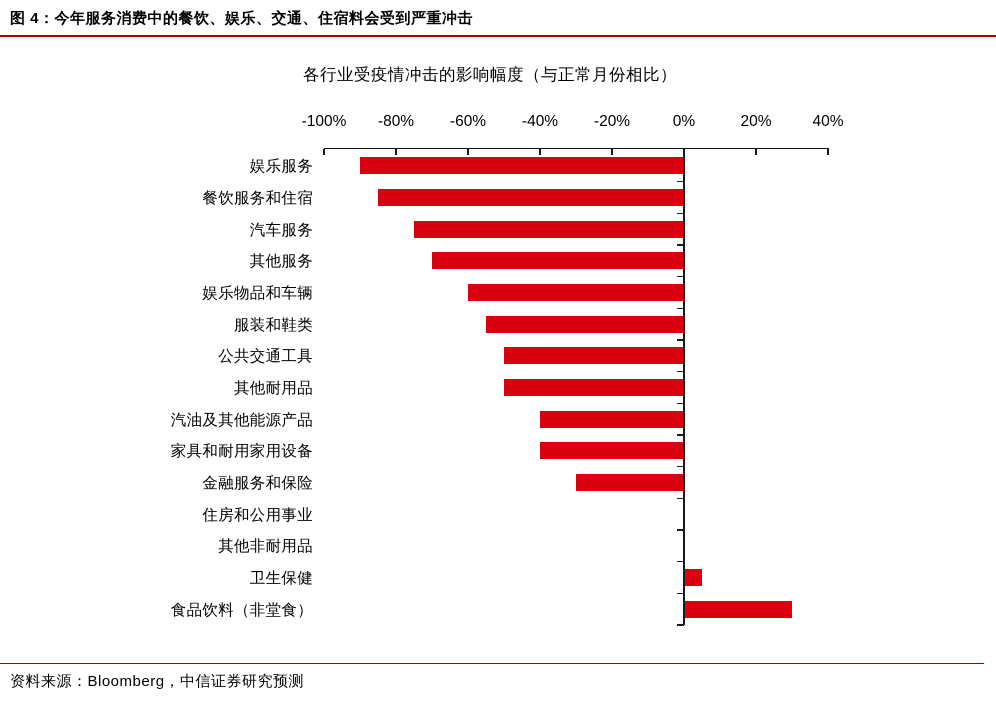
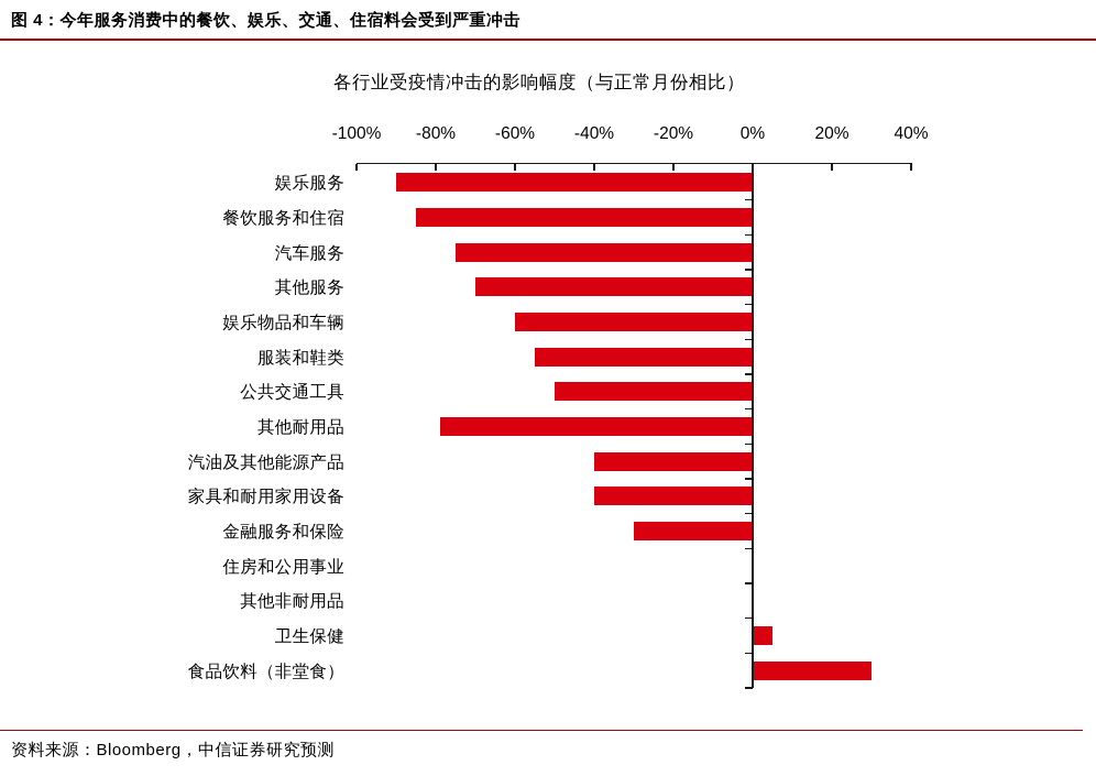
其他耐用品: -50% -> -79%
